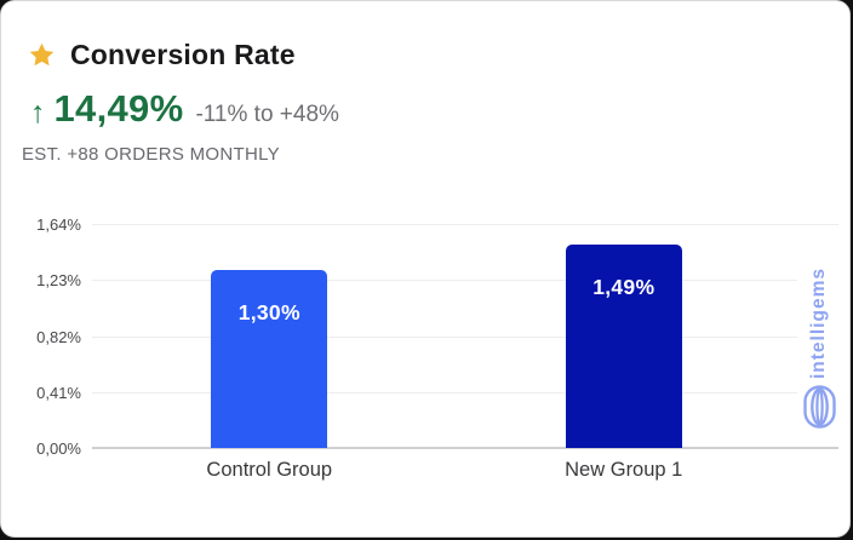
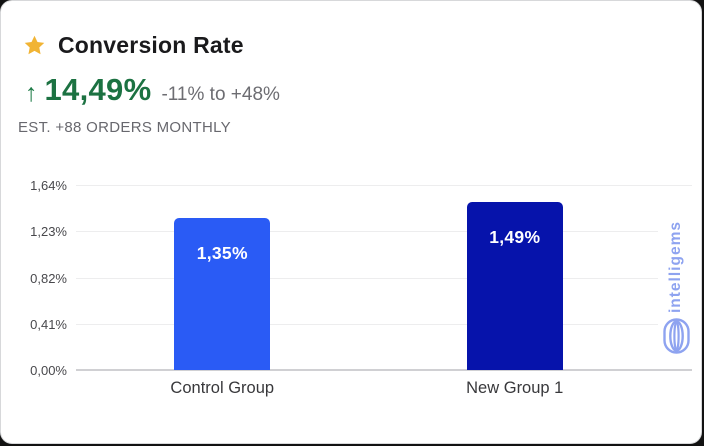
Control Group: 1,30% -> 1,35%
